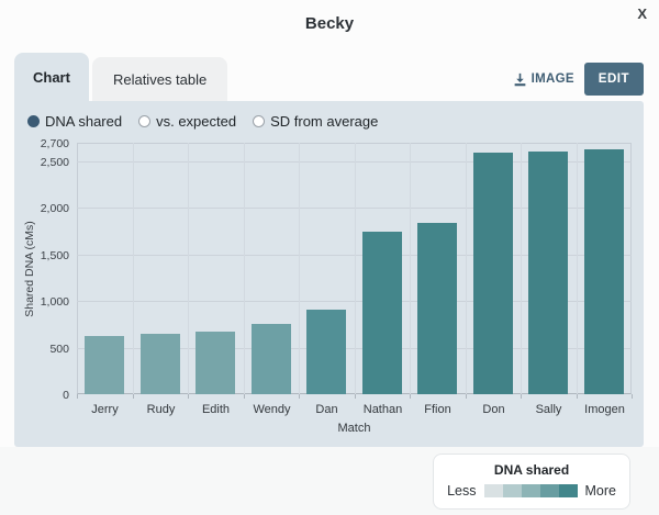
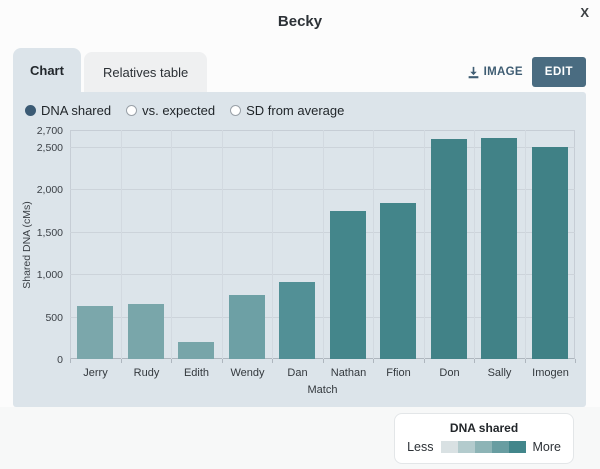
Edith: 700 -> 200
Imogen: 2600 -> 2500
